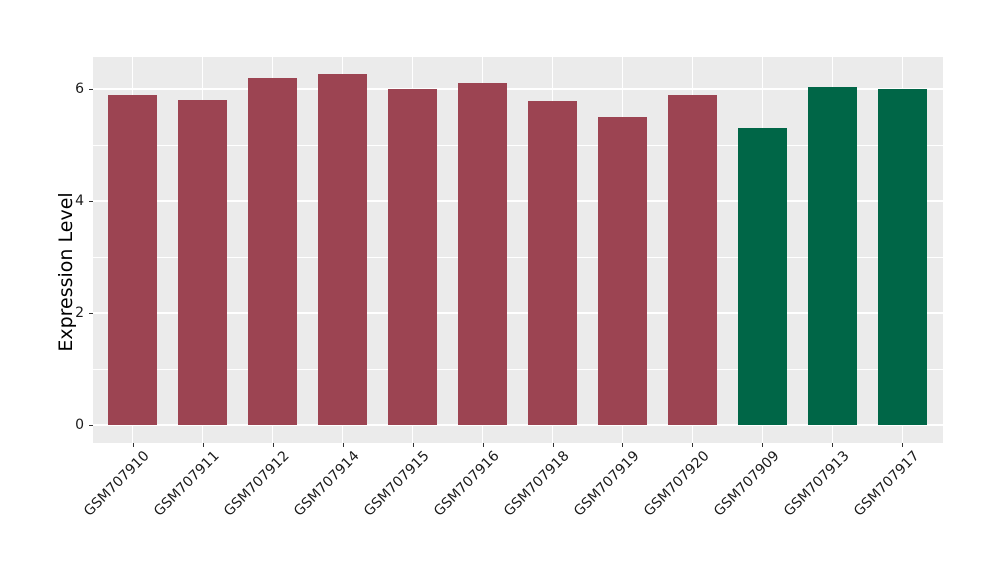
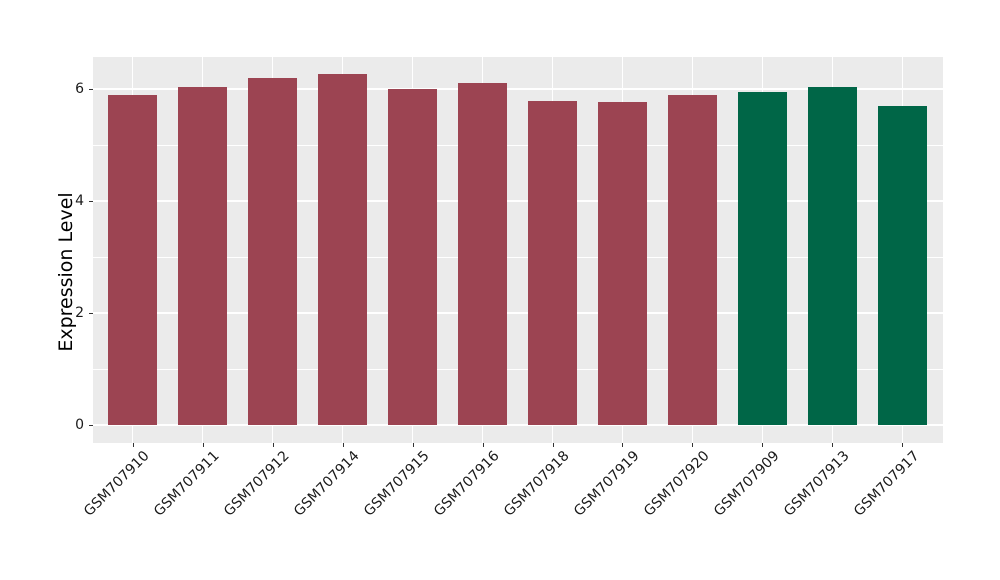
GSM707911: 5.8 -> 6.0
GSM707919: 5.5 -> 5.8
GSM707909: 5.3 -> 6.0
GSM707917: 6.0 -> 5.7
